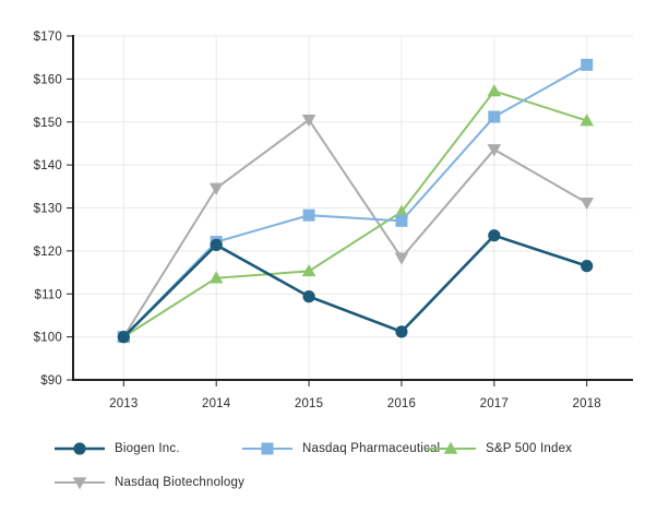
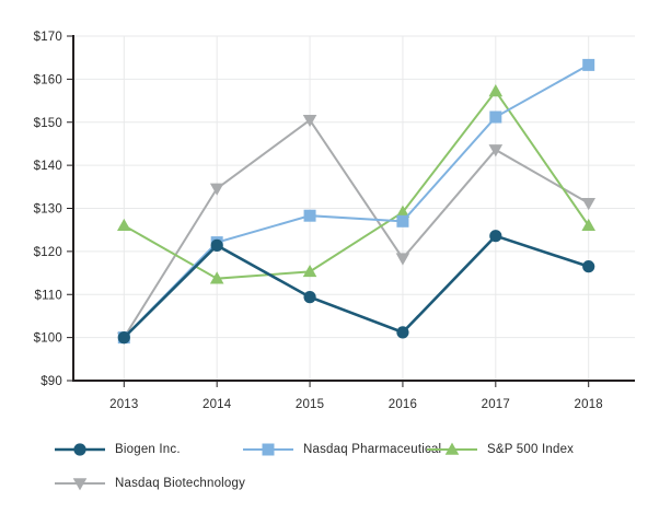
S&P 500 Index/2013: $100 -> $126
S&P 500 Index/2018: $150 -> $126
